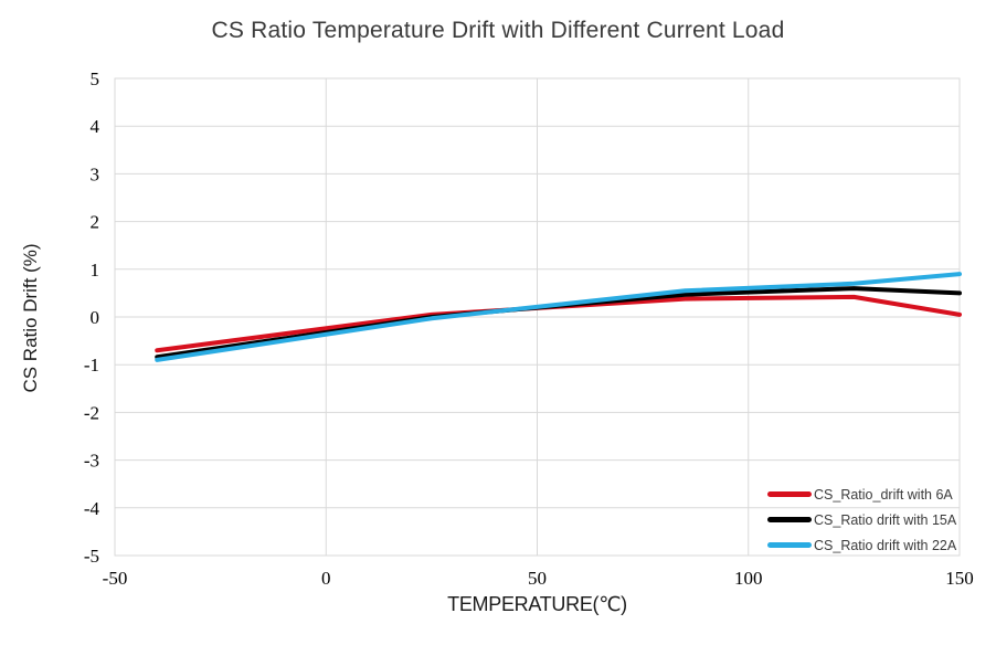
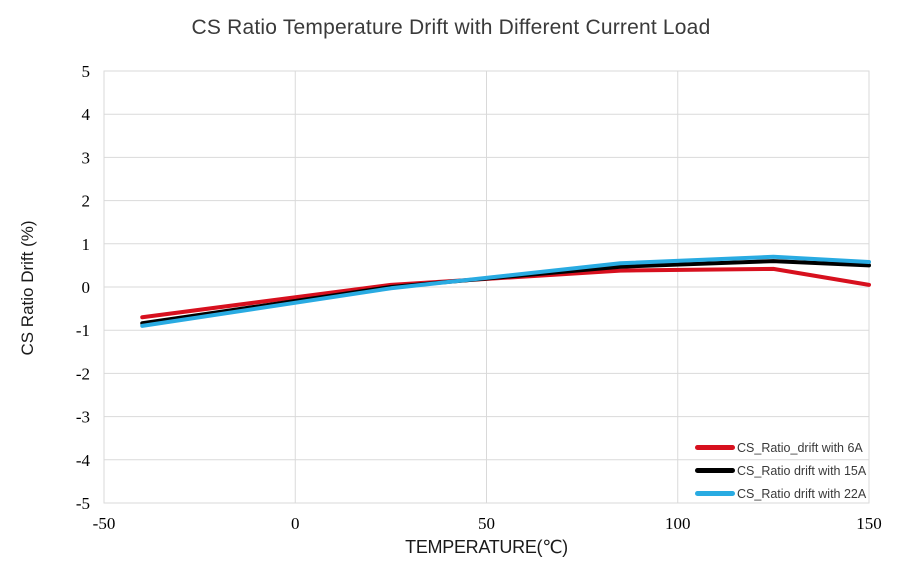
CS_Ratio drift with 22A/150: 0.9 -> 0.6
